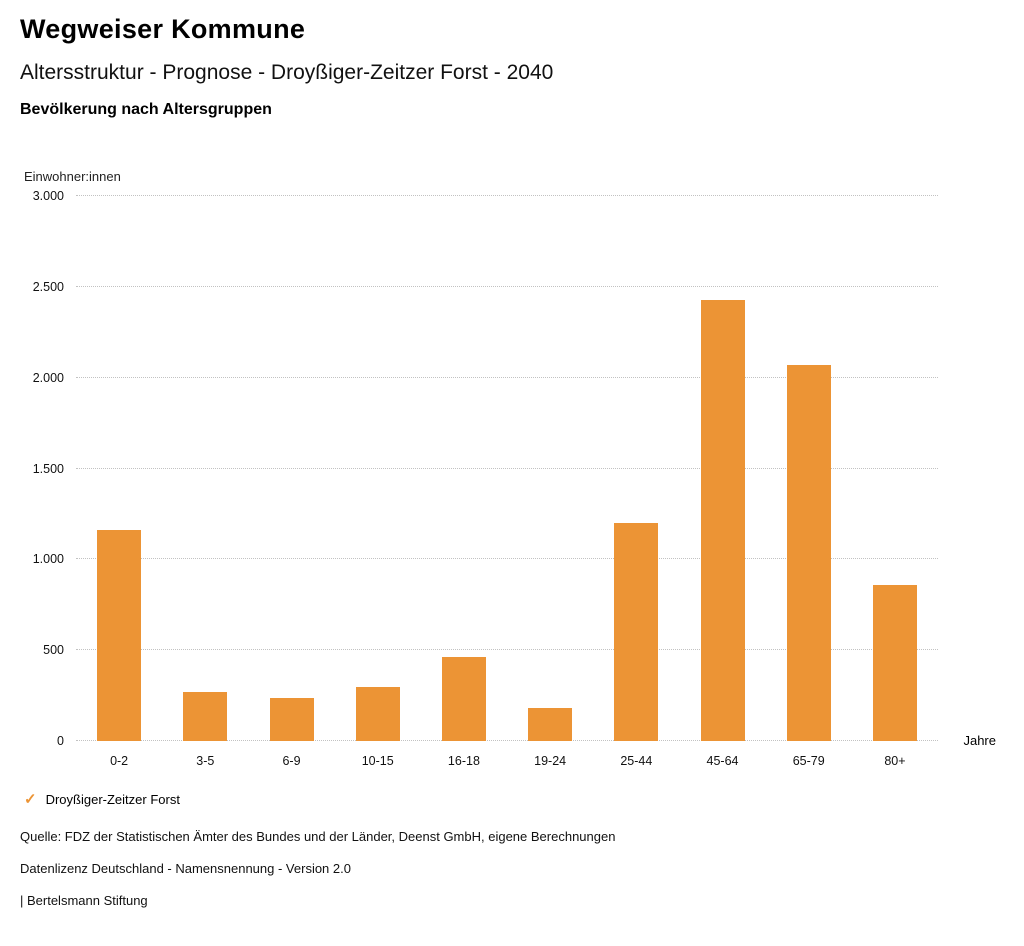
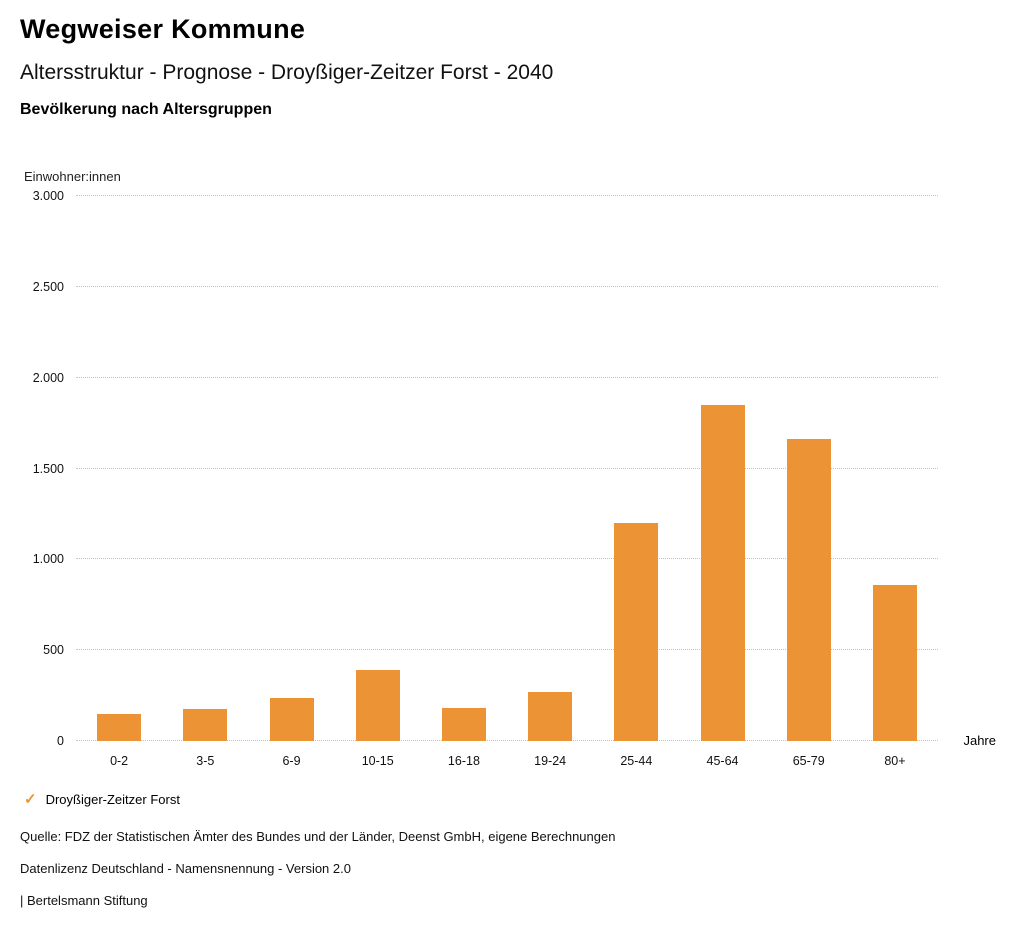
0-2: 1160 -> 150
3-5: 270 -> 180
10-15: 300 -> 390
16-18: 460 -> 180
19-24: 180 -> 270
45-64: 2430 -> 1850
65-79: 2070 -> 1660
